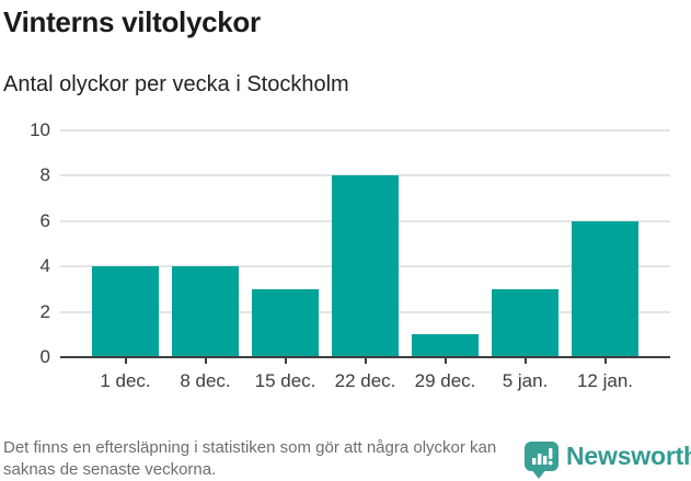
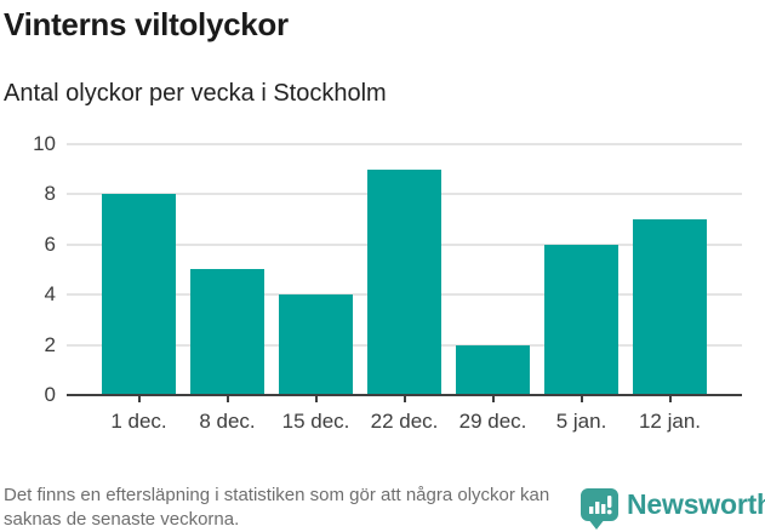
1 dec.: 4 -> 8
8 dec.: 4 -> 5
15 dec.: 3 -> 4
22 dec.: 8 -> 9
29 dec.: 1 -> 2
5 jan.: 3 -> 6
12 jan.: 6 -> 7
